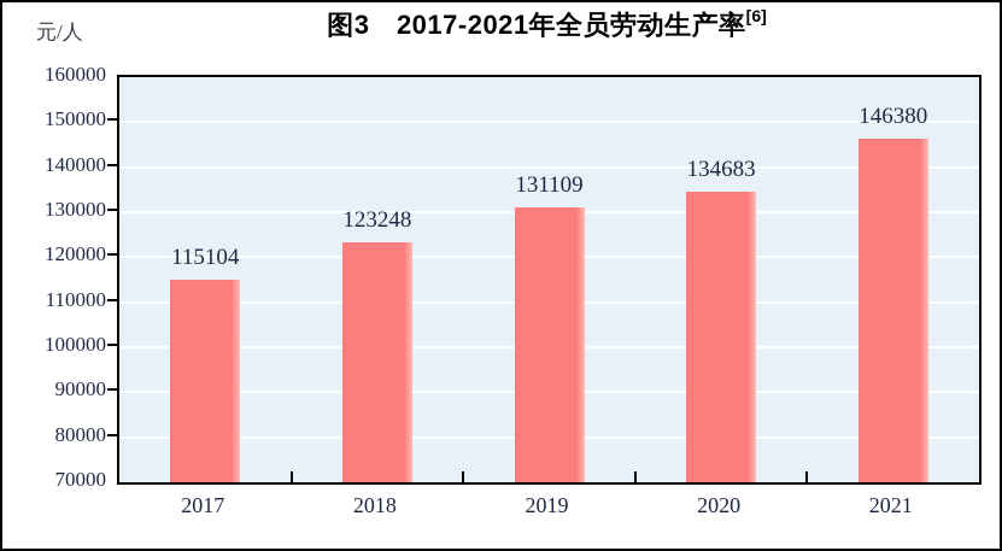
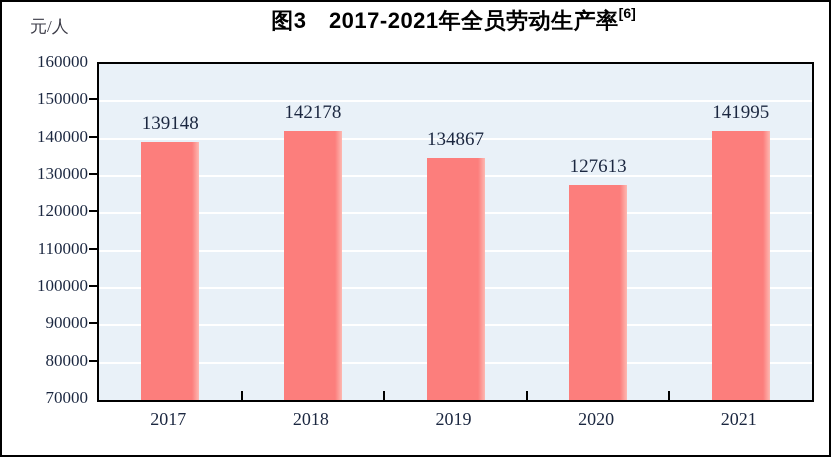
2017: 115104 -> 139148
2018: 123248 -> 142178
2019: 131109 -> 134867
2020: 134683 -> 127613
2021: 146380 -> 141995
